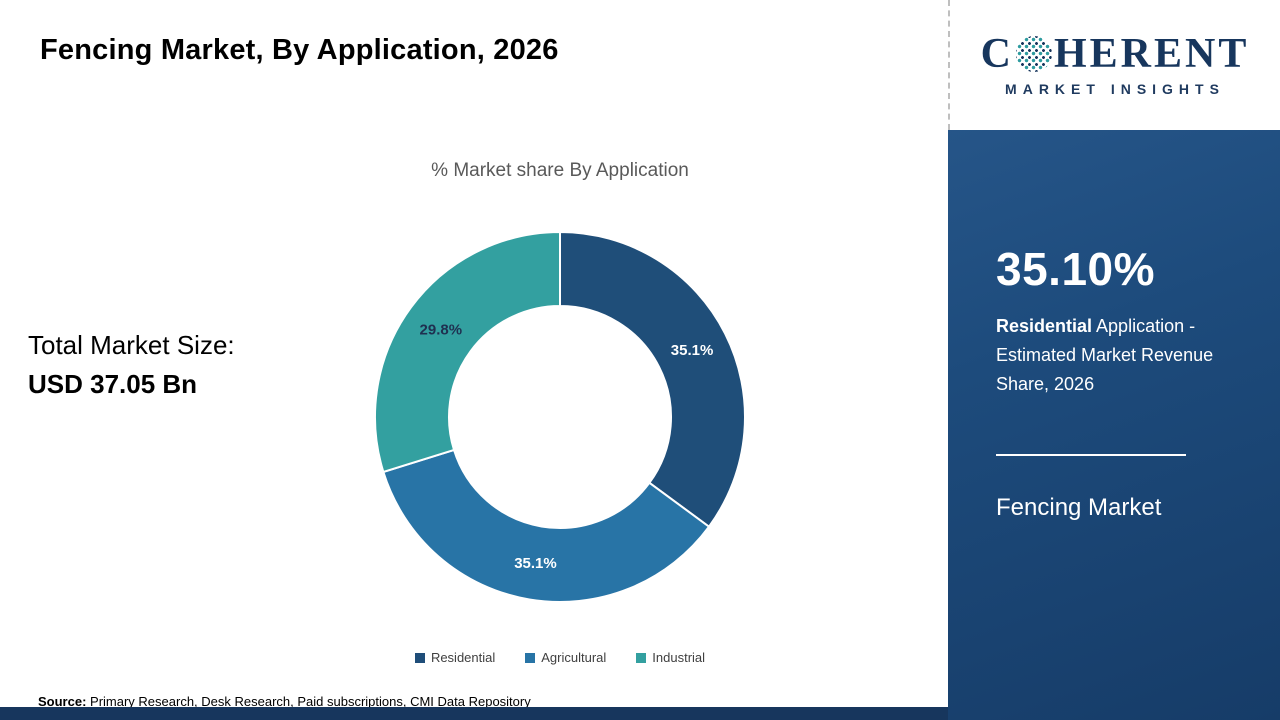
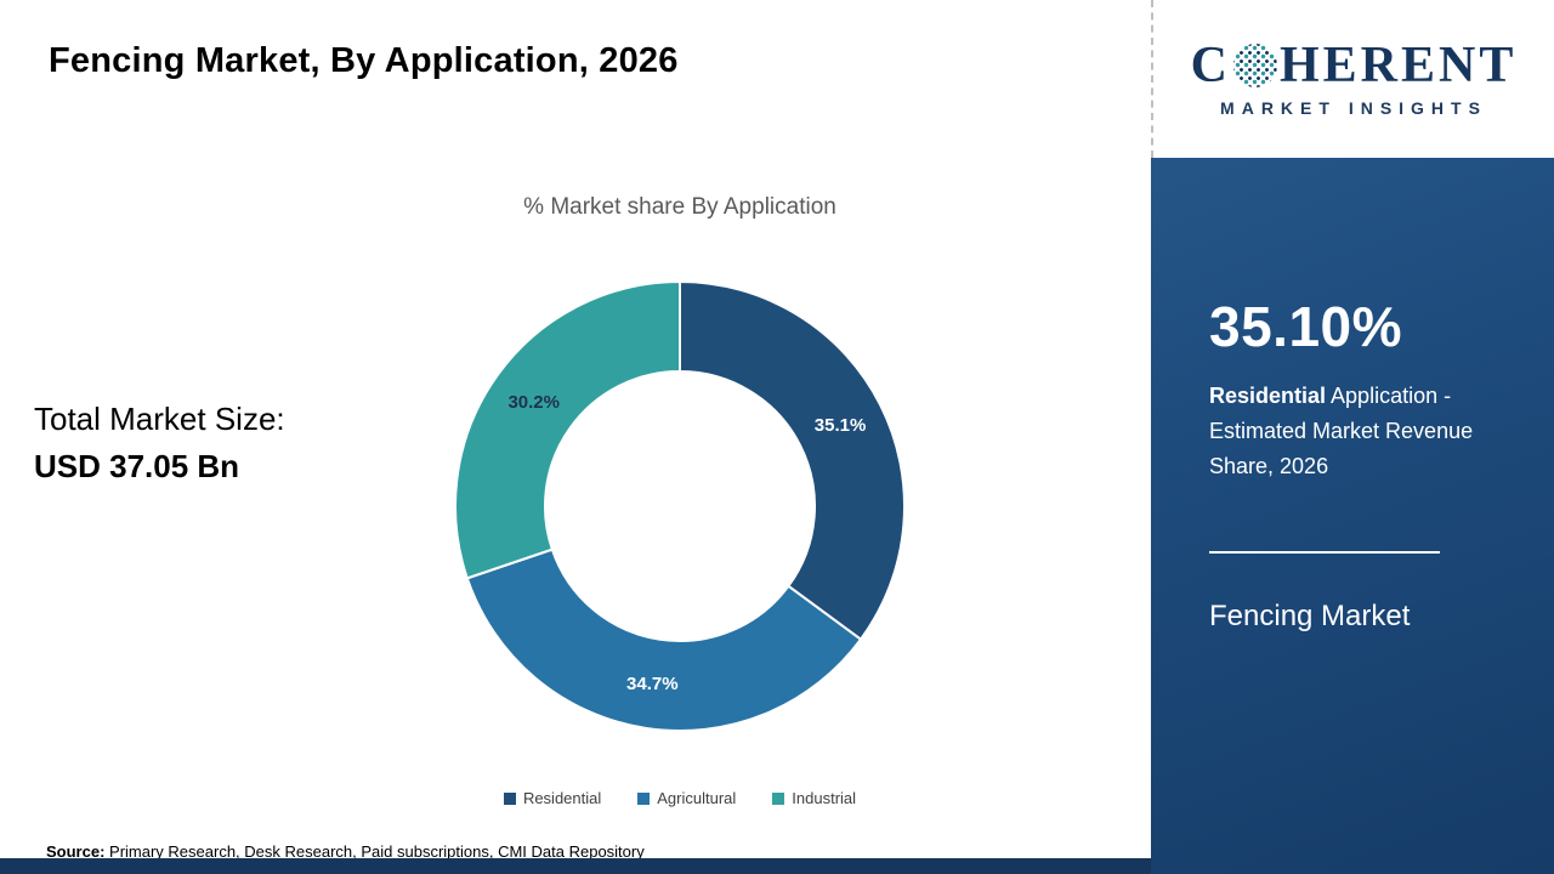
Agricultural: 35.1% -> 34.7%
Industrial: 29.8% -> 30.2%
